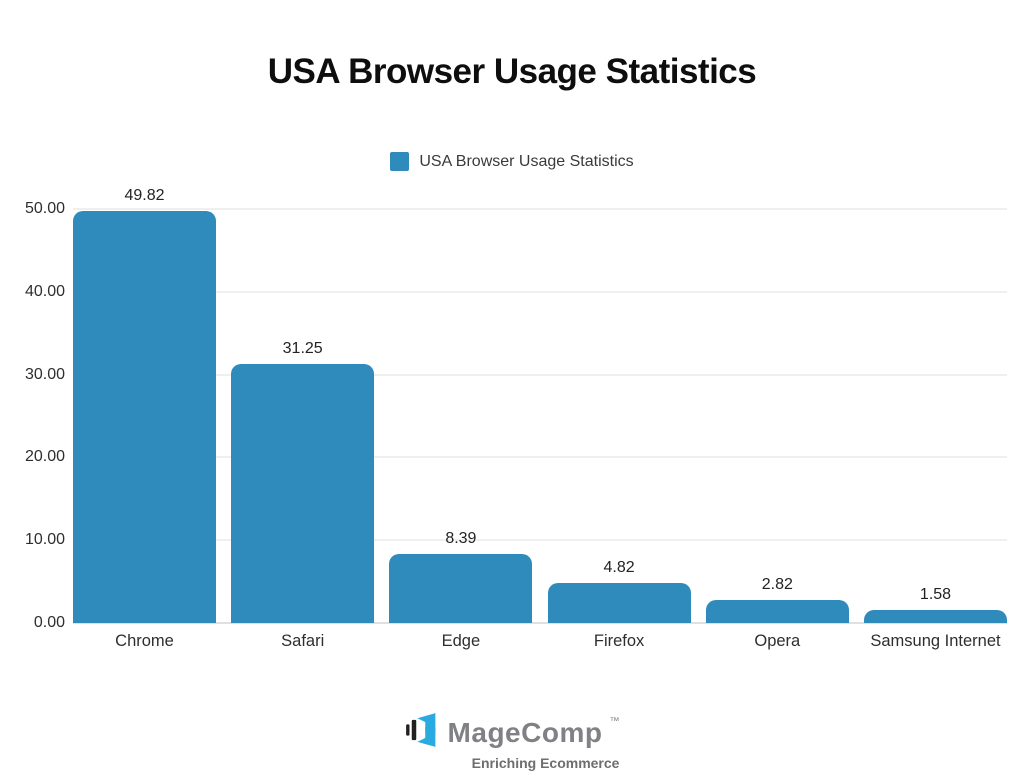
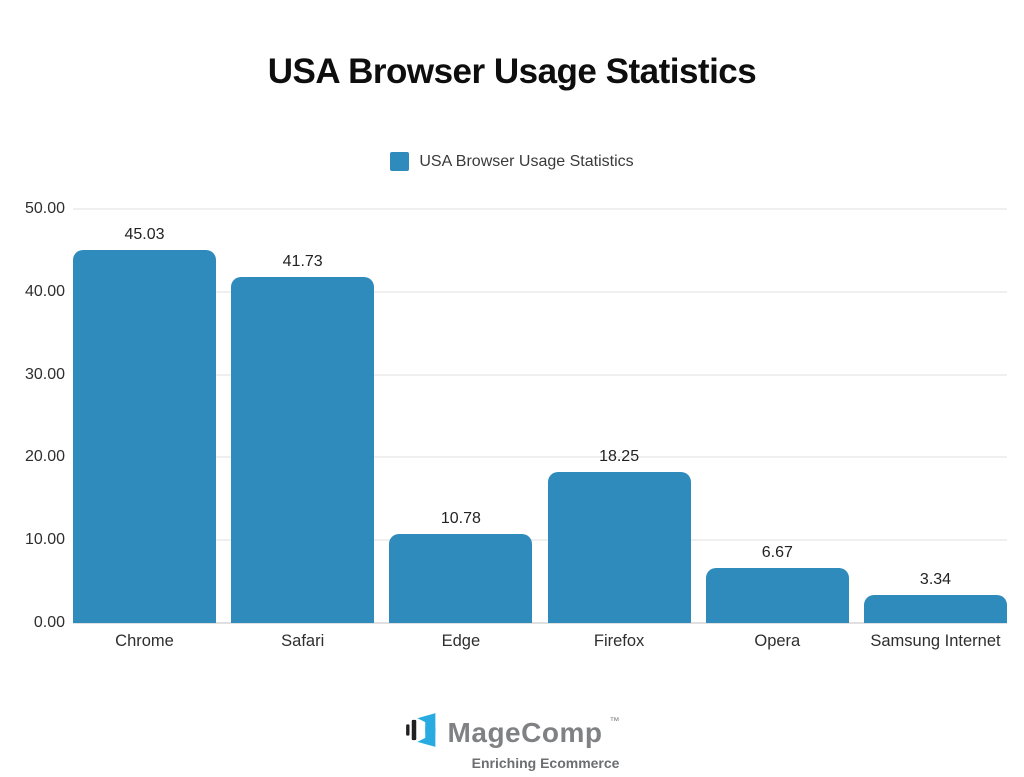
Chrome: 49.82 -> 45.03
Safari: 31.25 -> 41.73
Edge: 8.39 -> 10.78
Firefox: 4.82 -> 18.25
Opera: 2.82 -> 6.67
Samsung Internet: 1.58 -> 3.34
